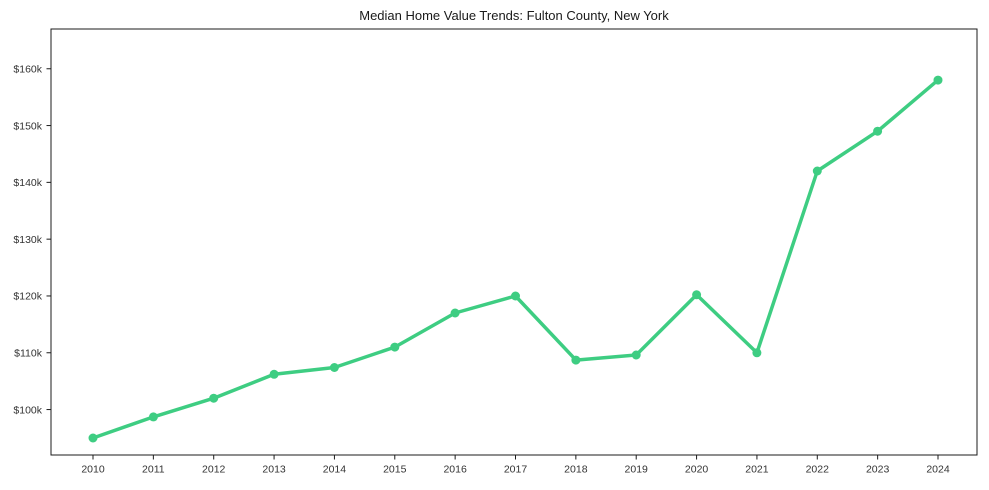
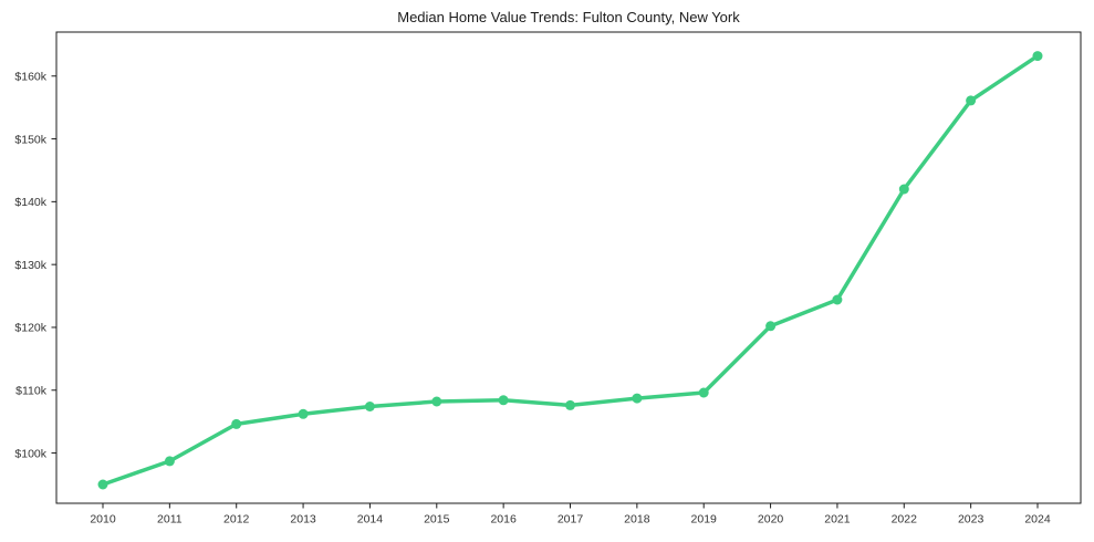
2012: $102k -> $105k
2015: $111k -> $108k
2016: $117k -> $108k
2017: $120k -> $108k
2021: $110k -> $124k
2023: $149k -> $156k
2024: $158k -> $163k
